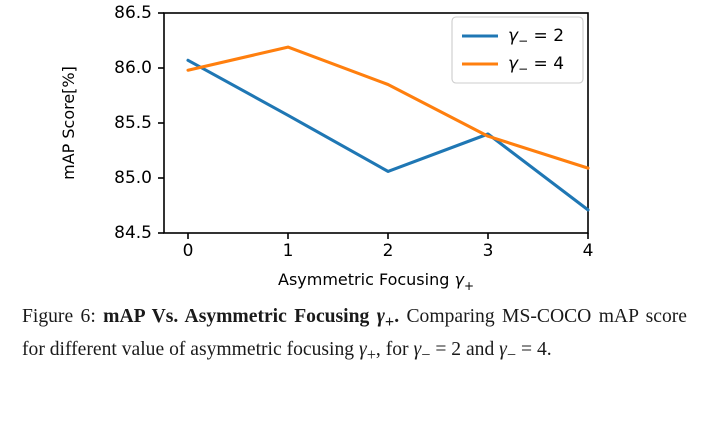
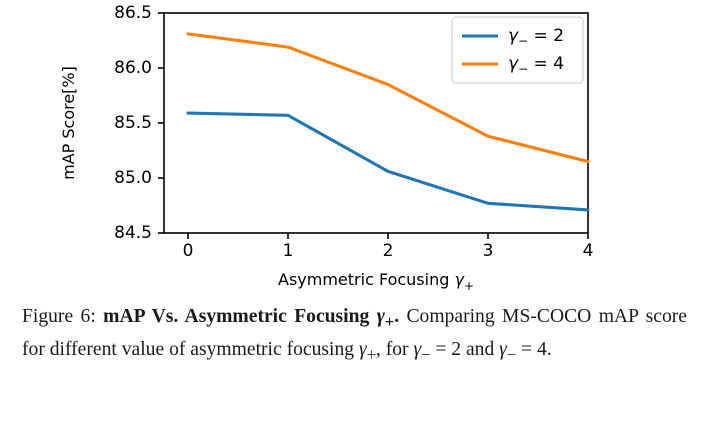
γ− = 2/0: 86.07 -> 85.59
γ− = 4/0: 85.98 -> 86.31
γ− = 2/3: 85.40 -> 84.77
γ− = 4/4: 85.09 -> 85.15
